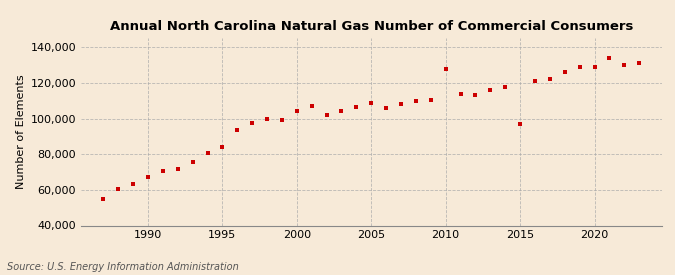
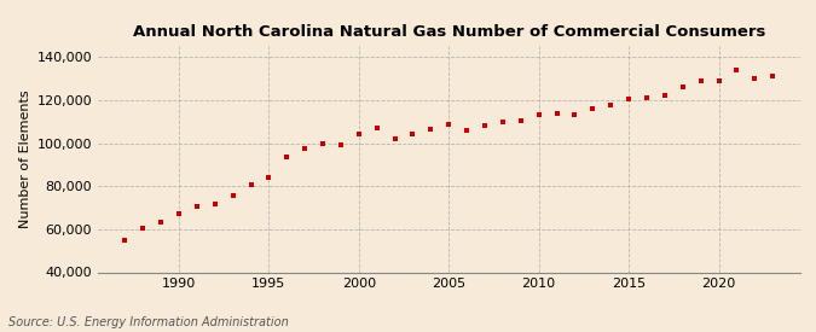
2010: 128,000 -> 113,000
2015: 97,000 -> 120,000
